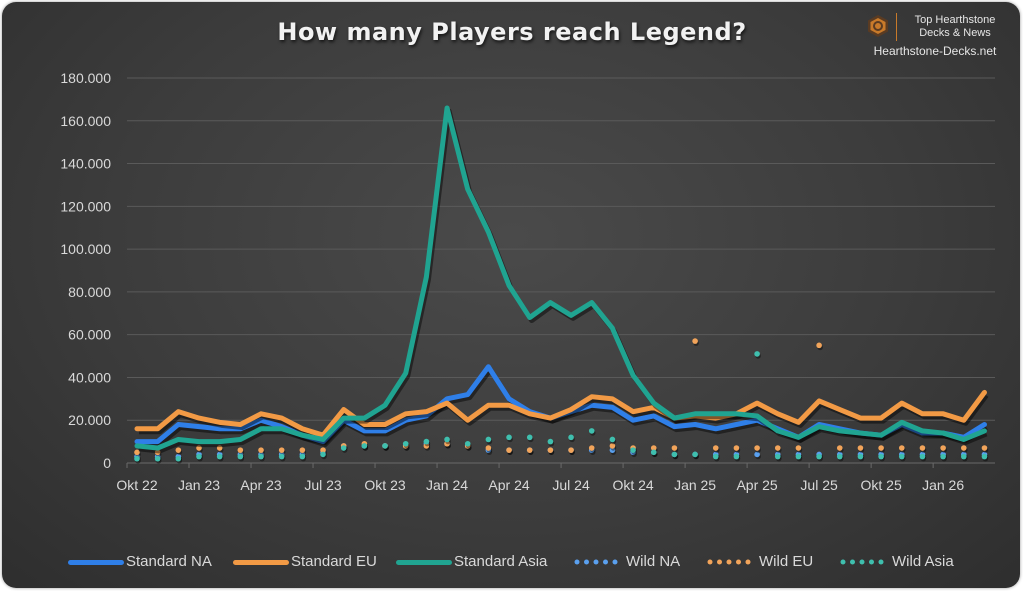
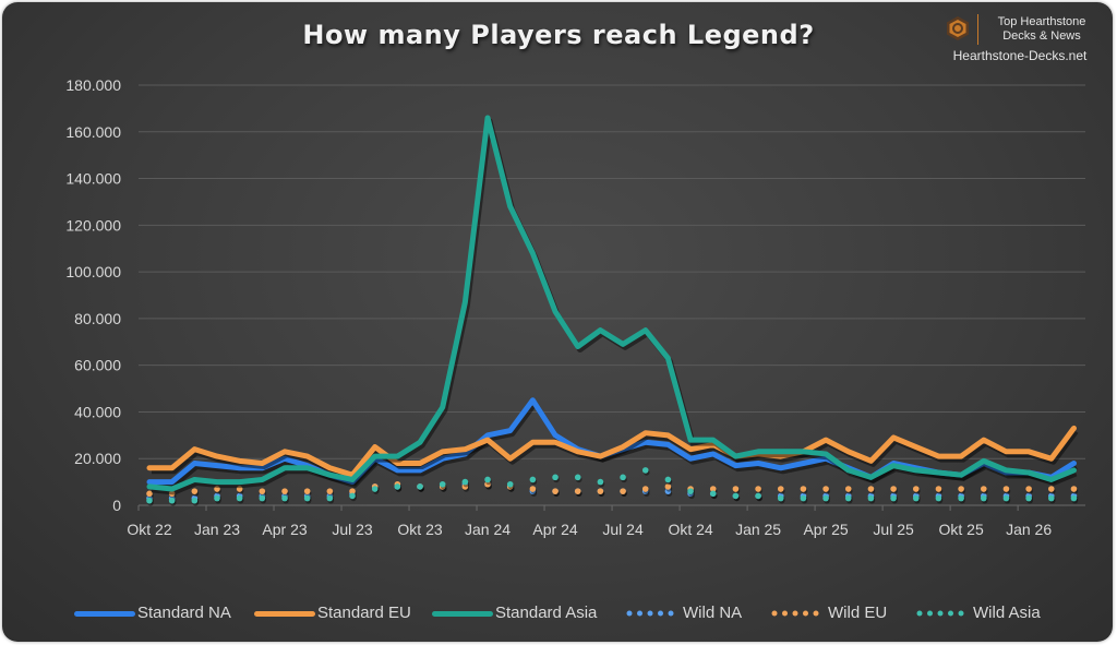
Standard Asia/Okt 24: 41000 -> 28000
Wild EU/Jan 25: 57000 -> 7000
Wild Asia/Apr 25: 51000 -> 3000
Wild EU/Jul 25: 55000 -> 7000
